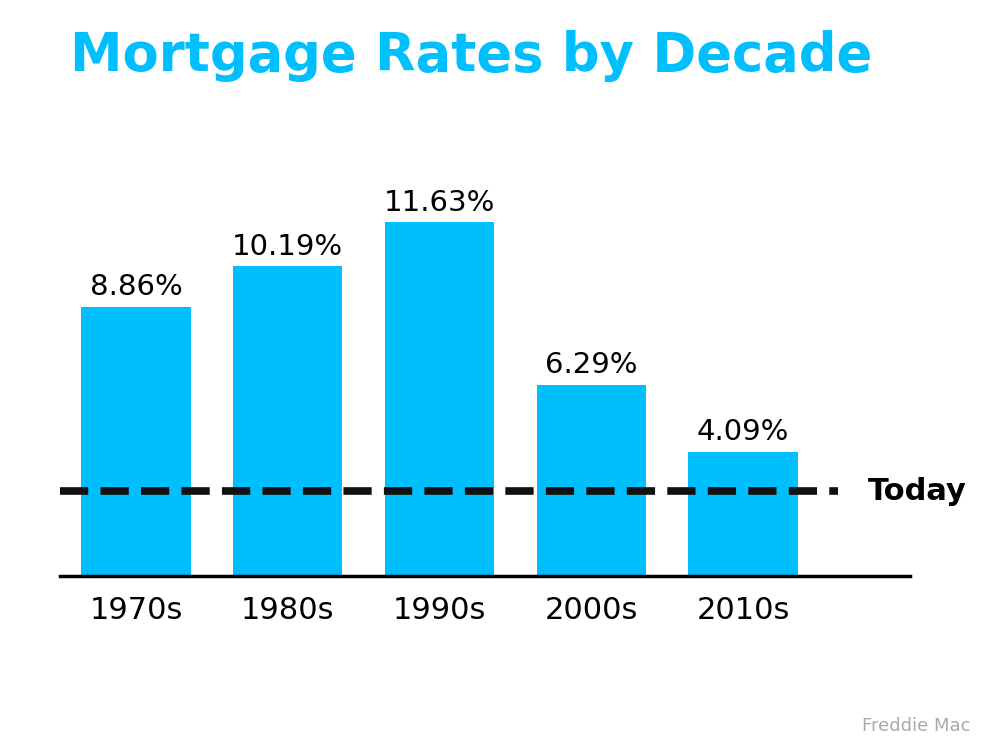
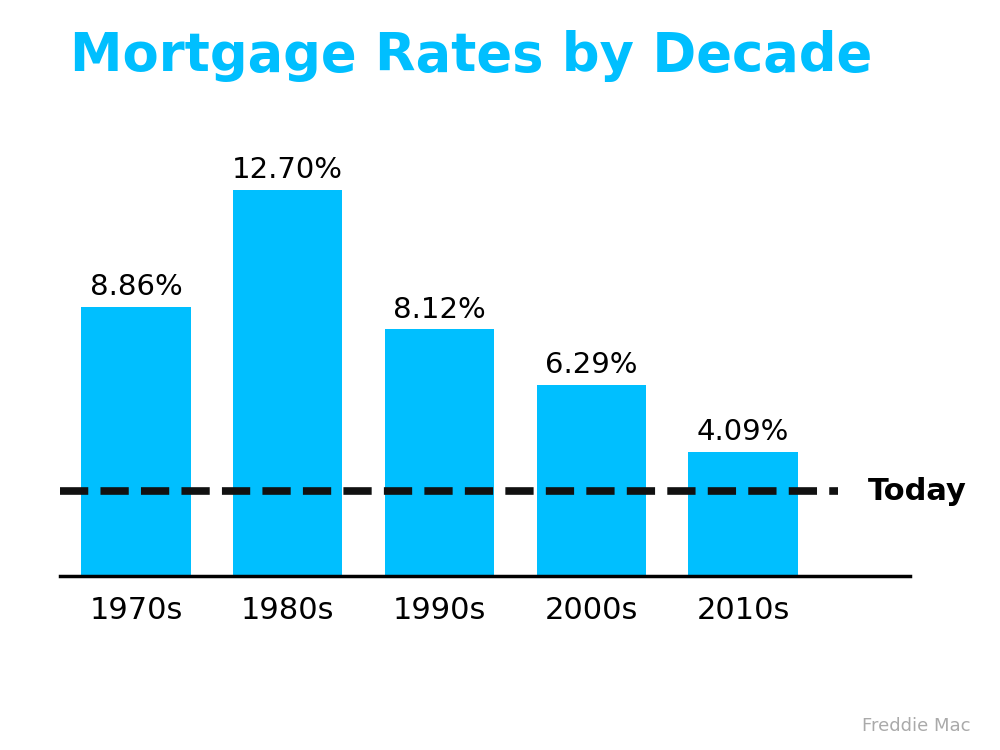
1980s: 10.19% -> 12.70%
1990s: 11.63% -> 8.12%
